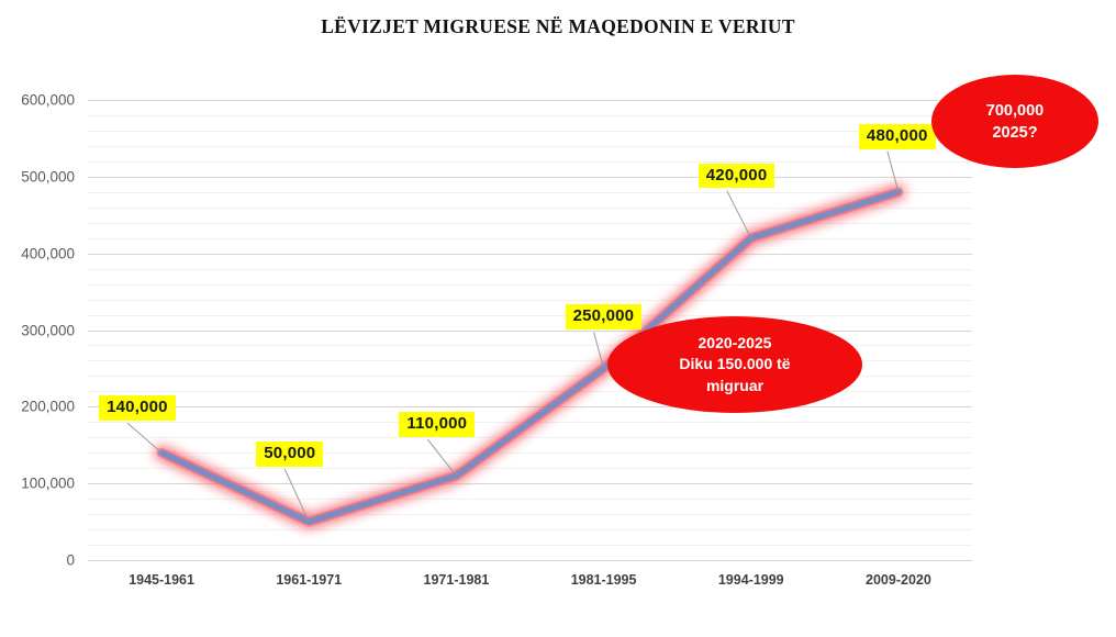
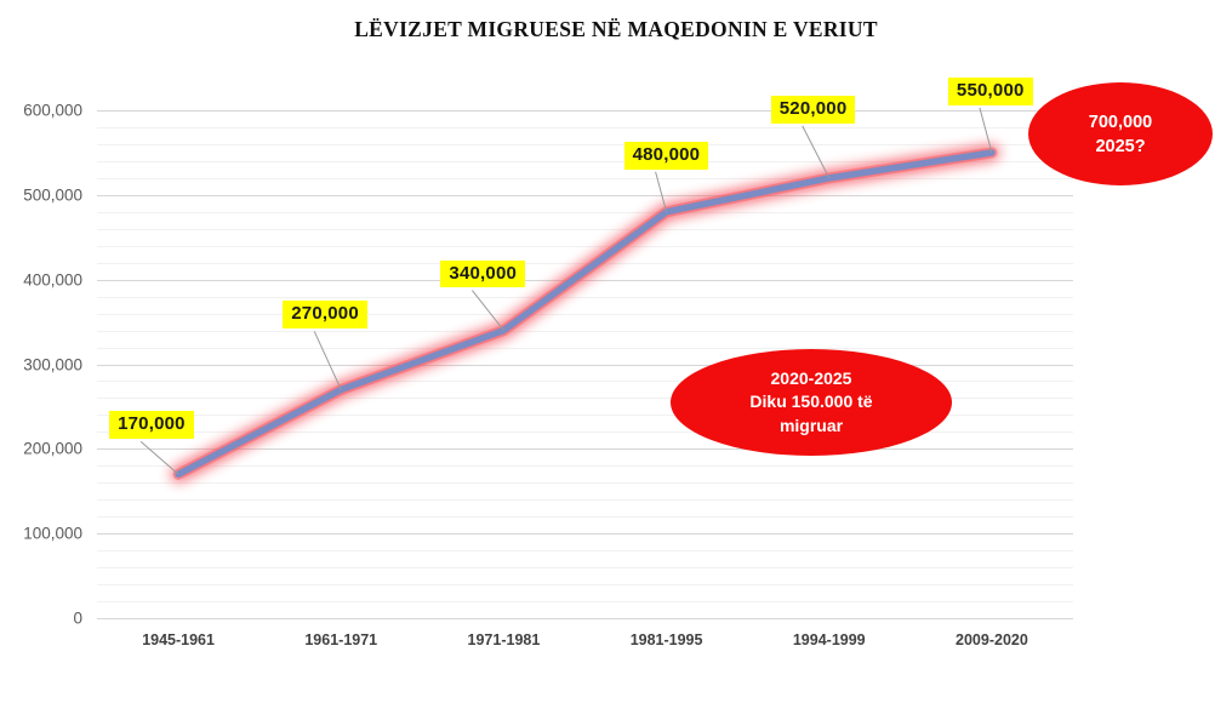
1945-1961: 140,000 -> 170,000
1961-1971: 50,000 -> 270,000
1971-1981: 110,000 -> 340,000
1981-1995: 250,000 -> 480,000
1994-1999: 420,000 -> 520,000
2009-2020: 480,000 -> 550,000
